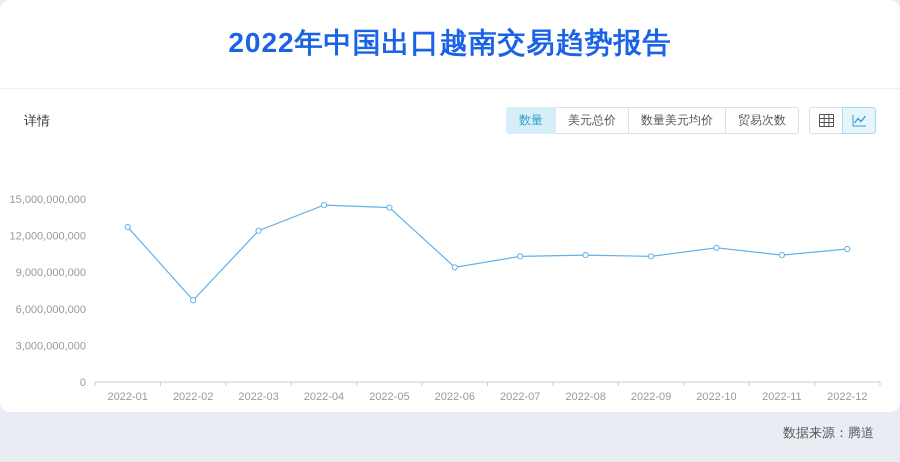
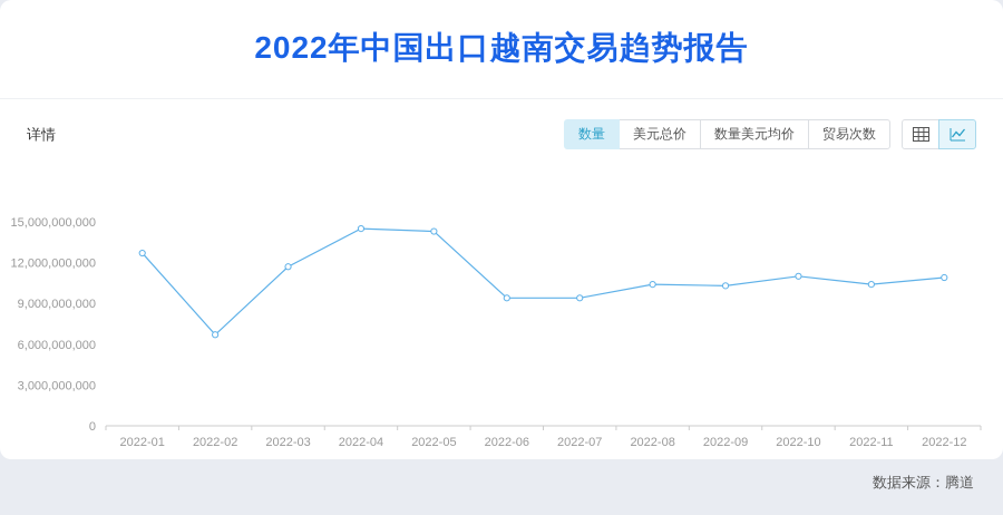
2022-03: 12400000000 -> 11700000000
2022-07: 10300000000 -> 9400000000
